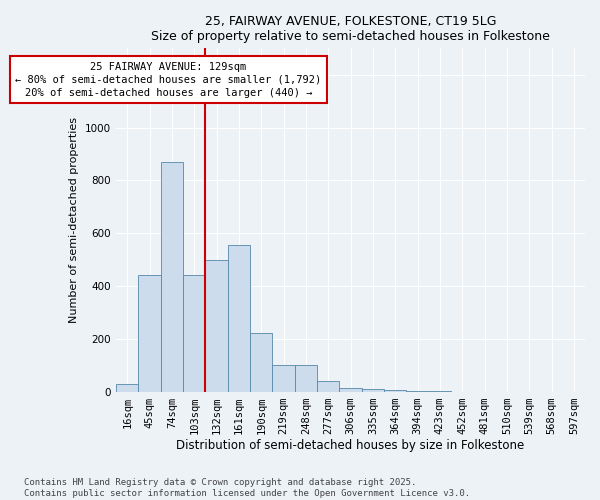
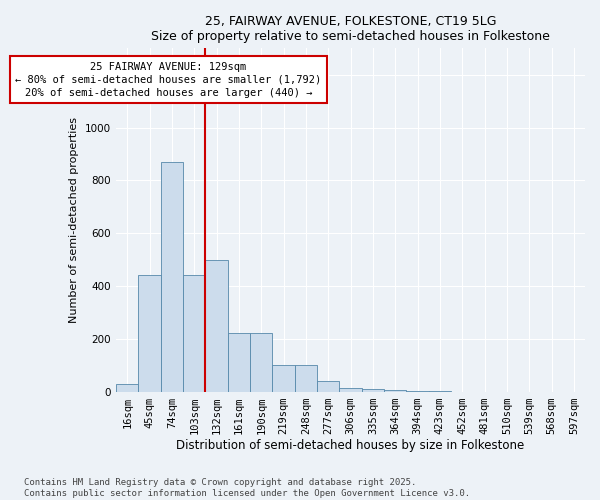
161sqm: 555 -> 220
